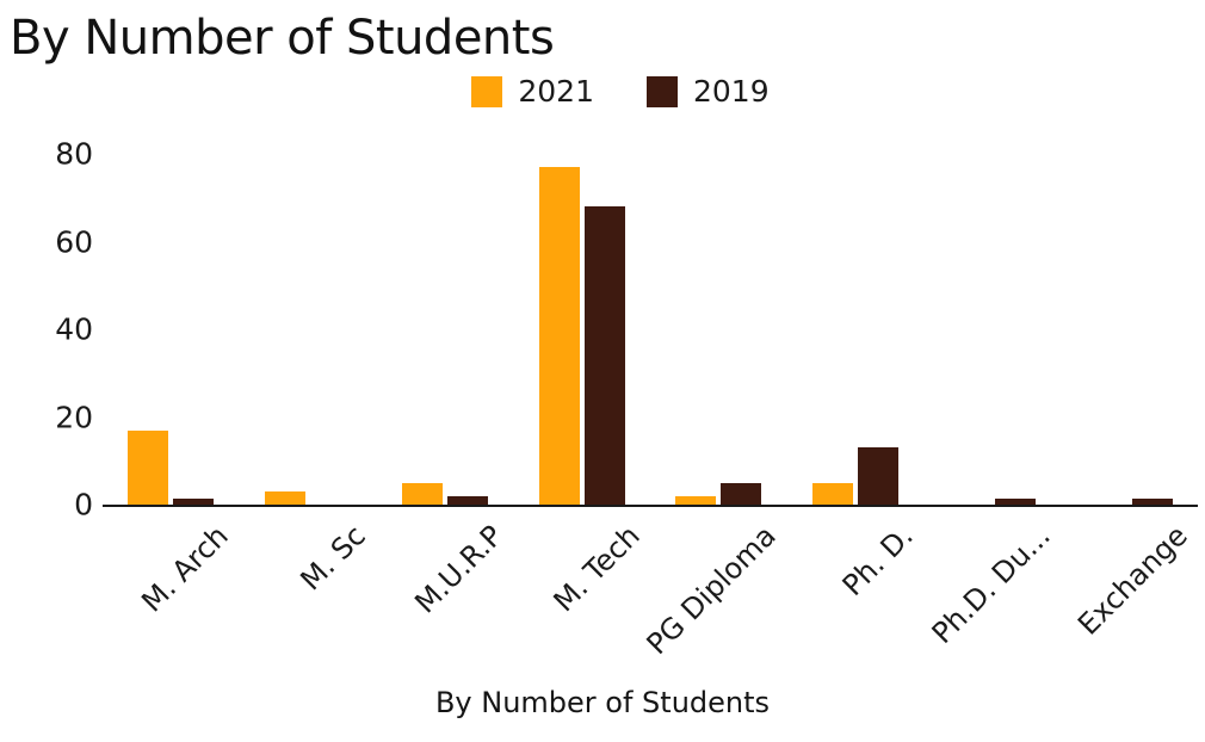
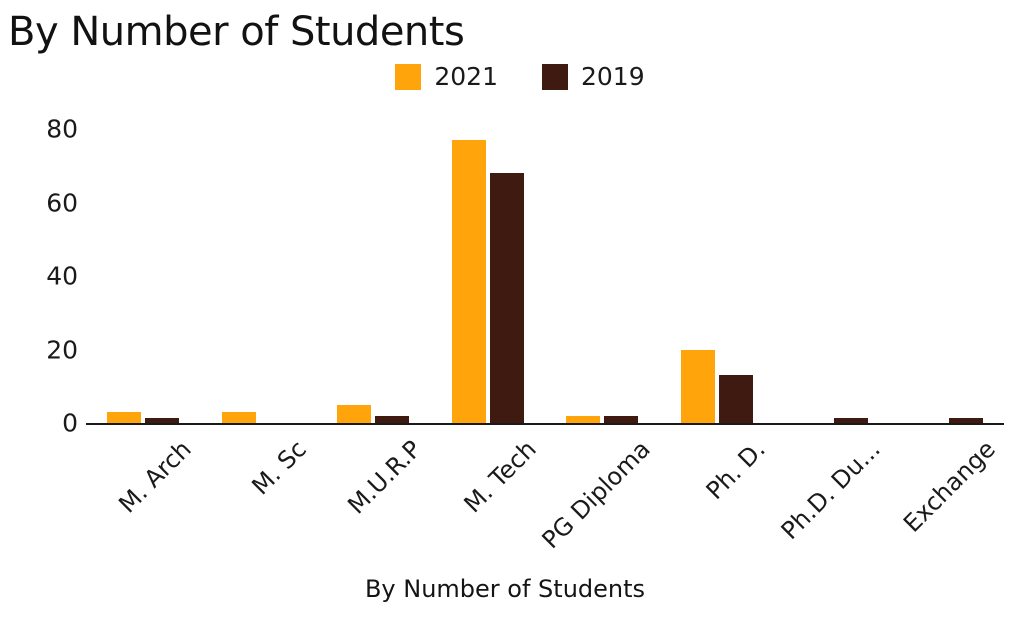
2021/M. Arch: 17 -> 3
2019/PG Diploma: 5 -> 2
2021/Ph. D.: 5 -> 20
